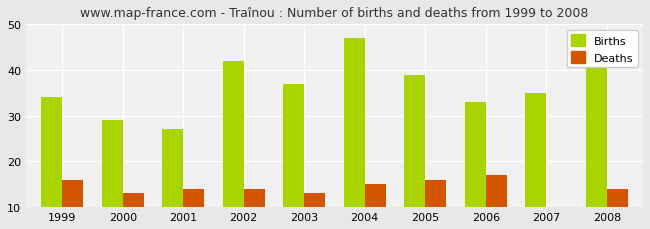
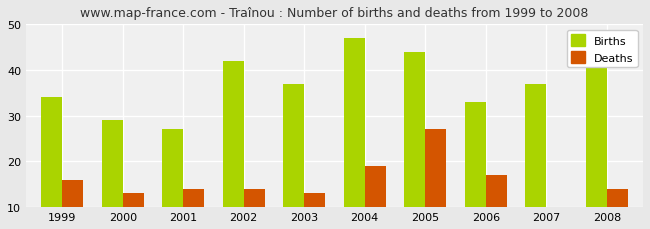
Deaths/2004: 15 -> 19
Births/2005: 39 -> 44
Deaths/2005: 16 -> 27
Births/2007: 35 -> 37
